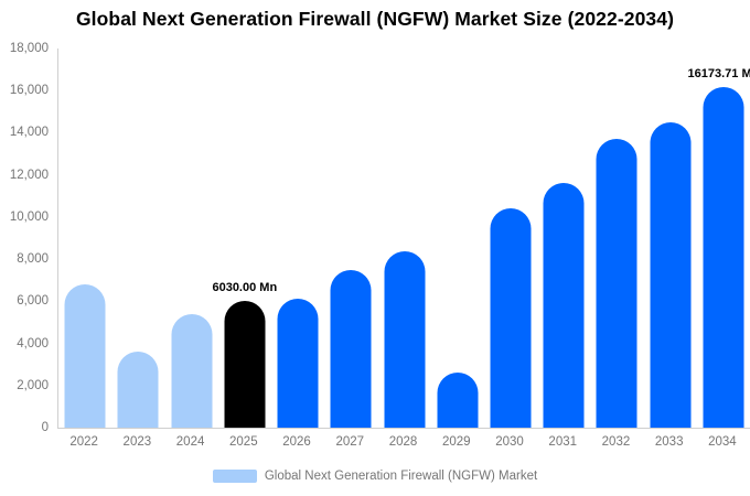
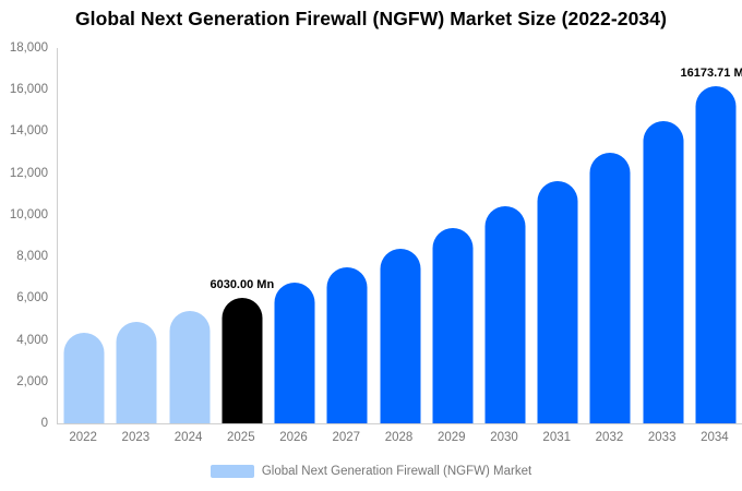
2022: 6800 -> 4300
2023: 3600 -> 4800
2026: 6100 -> 6700
2029: 2600 -> 9300
2032: 13700 -> 13000
